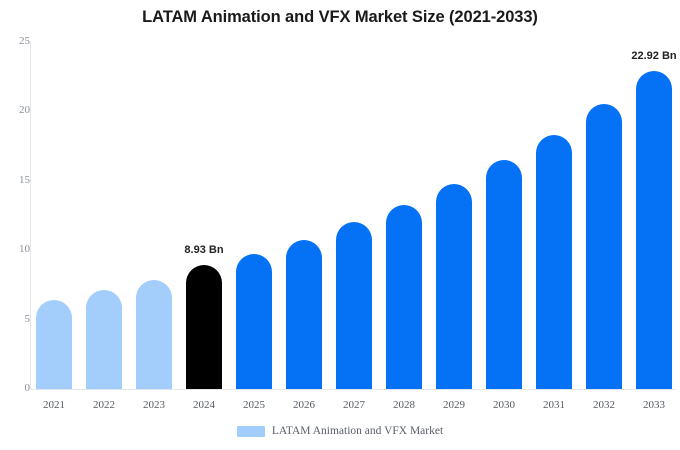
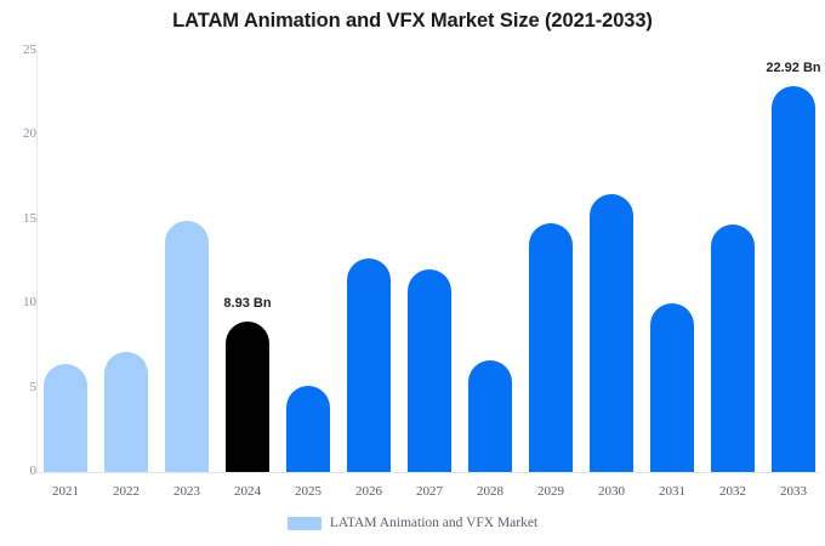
2023: 7.8 -> 14.9
2025: 9.8 -> 5.1
2026: 10.8 -> 12.7
2028: 13.2 -> 6.6
2031: 18.3 -> 10.0
2032: 20.5 -> 14.7
